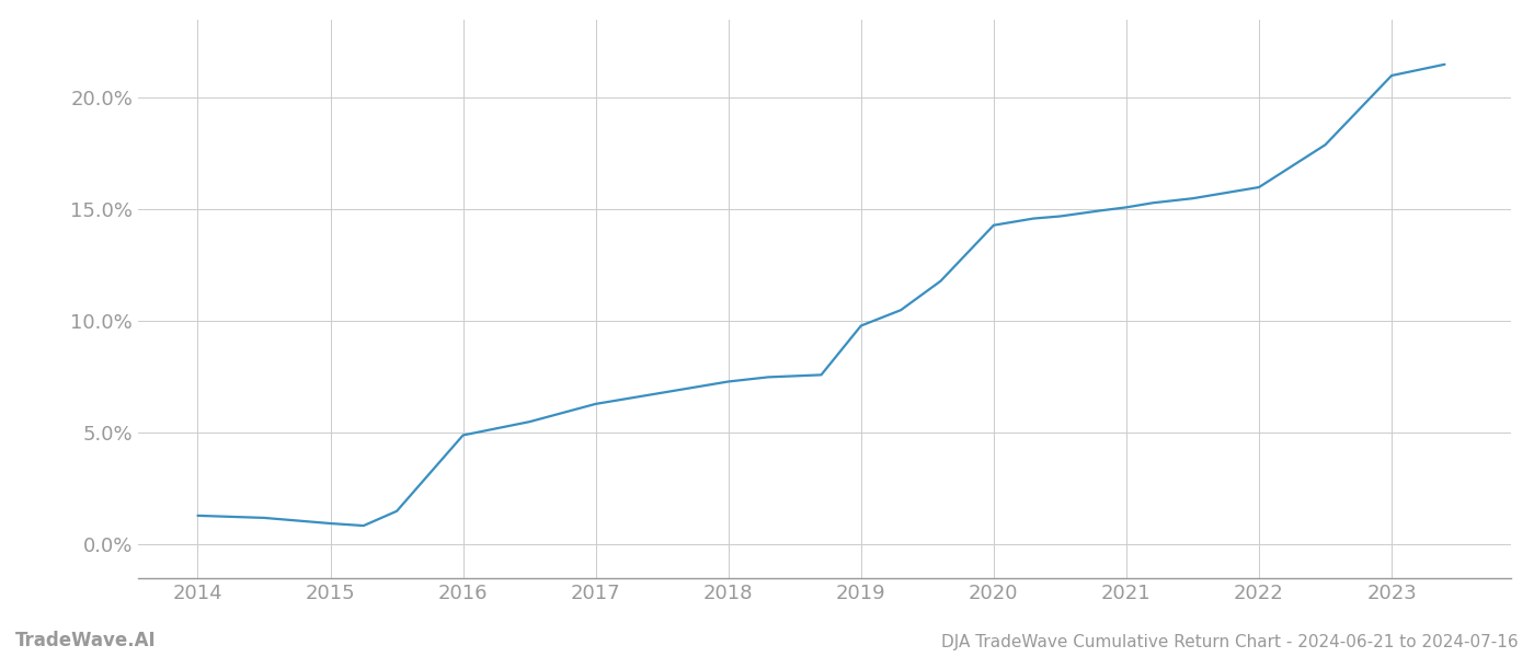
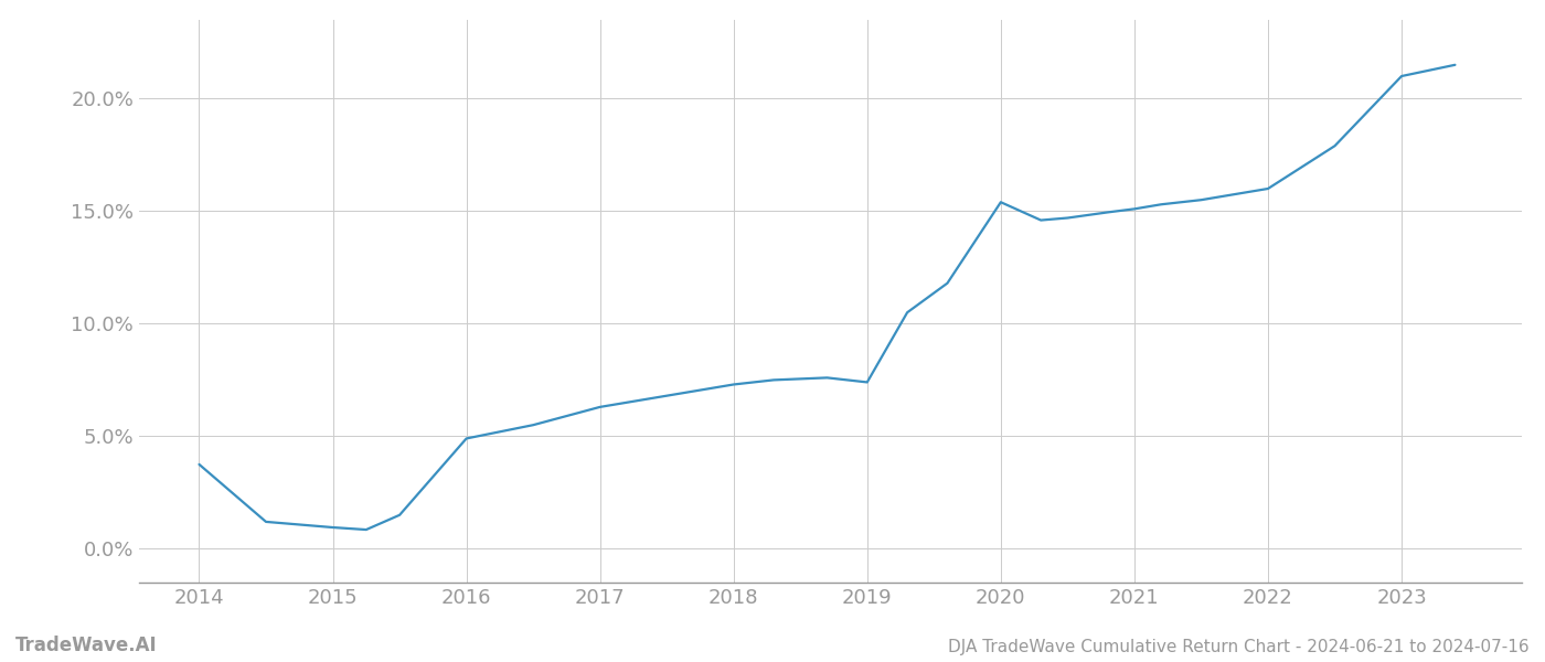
2014: 1.30% -> 3.75%
2019: 9.80% -> 7.40%
2020: 14.30% -> 15.40%
